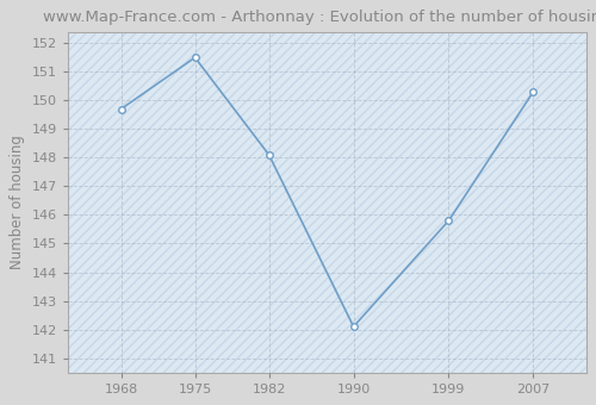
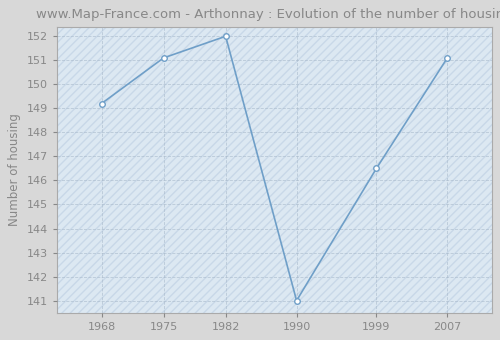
1968: 149.7 -> 149.2
1975: 151.5 -> 151.1
1982: 148.1 -> 152.0
1990: 142.1 -> 141.0
1999: 145.8 -> 146.5
2007: 150.3 -> 151.1
